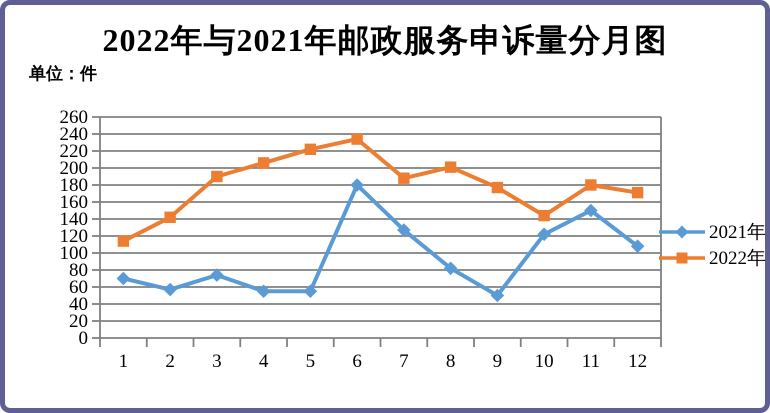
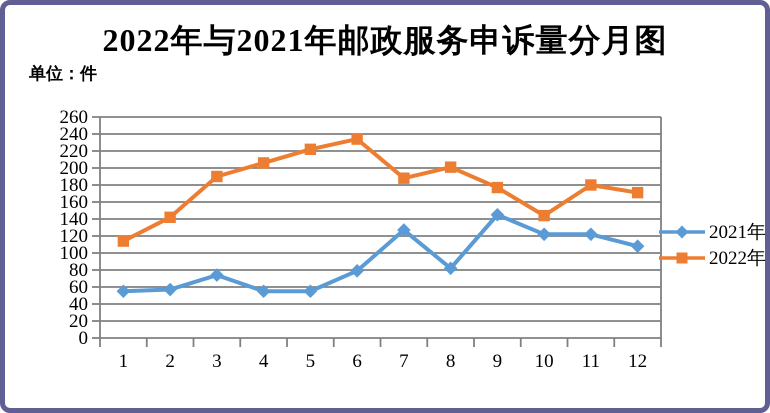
2021年/1: 70 -> 60
2021年/6: 180 -> 80
2021年/9: 50 -> 140
2021年/11: 150 -> 120
